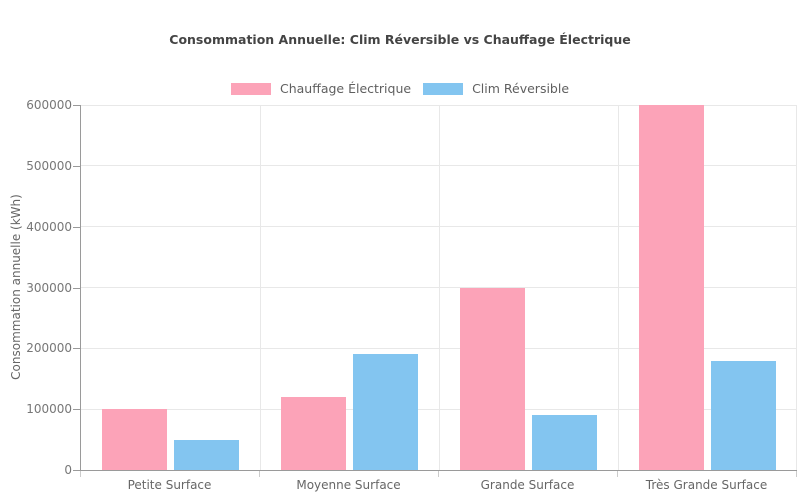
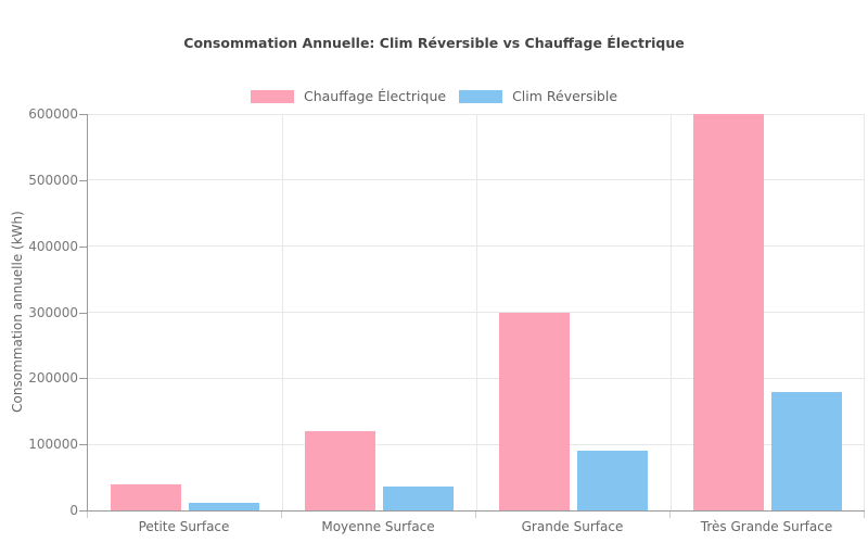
Chauffage Électrique/Petite Surface: 100000 -> 40000
Clim Réversible/Petite Surface: 50000 -> 10000
Clim Réversible/Moyenne Surface: 190000 -> 40000
